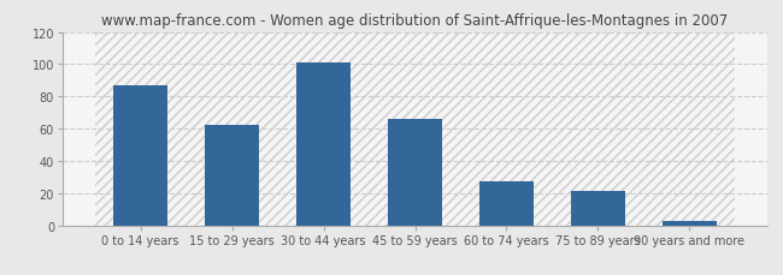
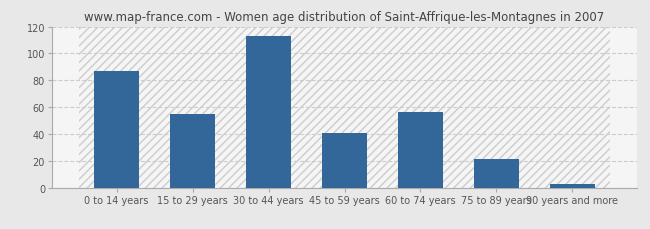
15 to 29 years: 62 -> 55
30 to 44 years: 101 -> 113
45 to 59 years: 66 -> 41
60 to 74 years: 27 -> 56
